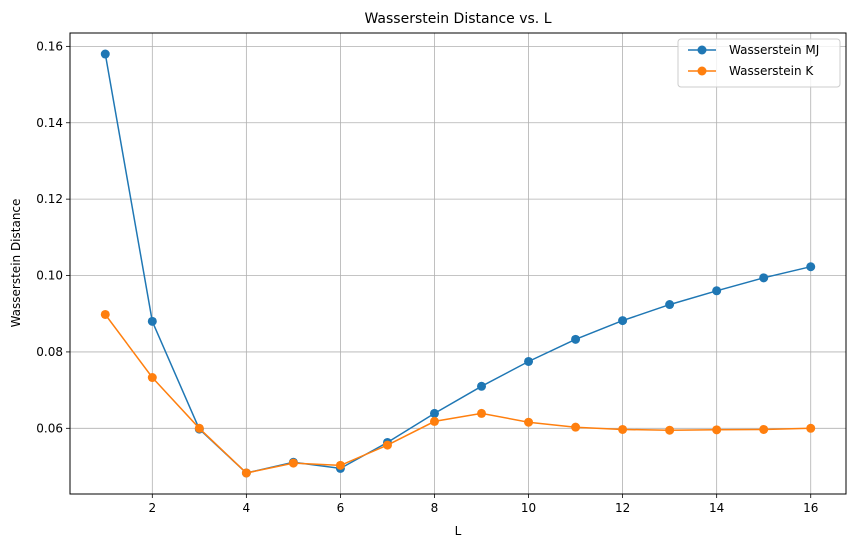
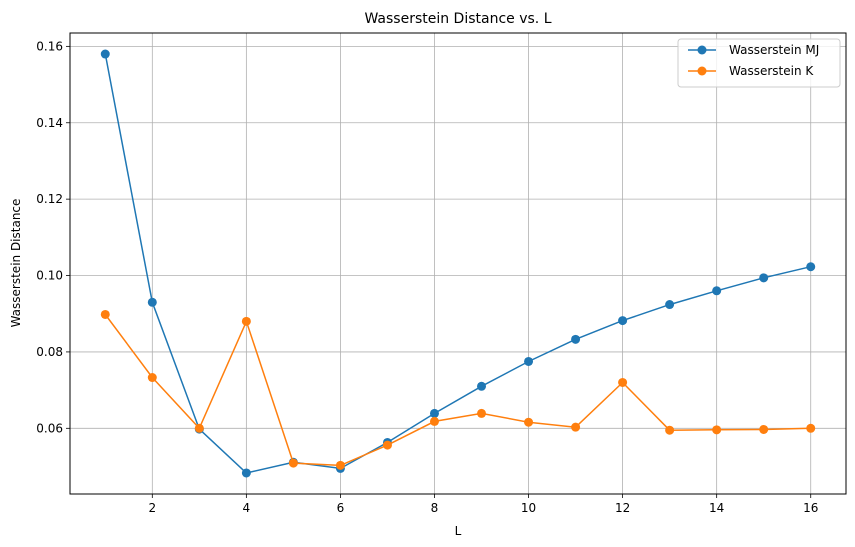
Wasserstein MJ/2: 0.088 -> 0.093
Wasserstein K/4: 0.048 -> 0.088
Wasserstein K/12: 0.060 -> 0.072
